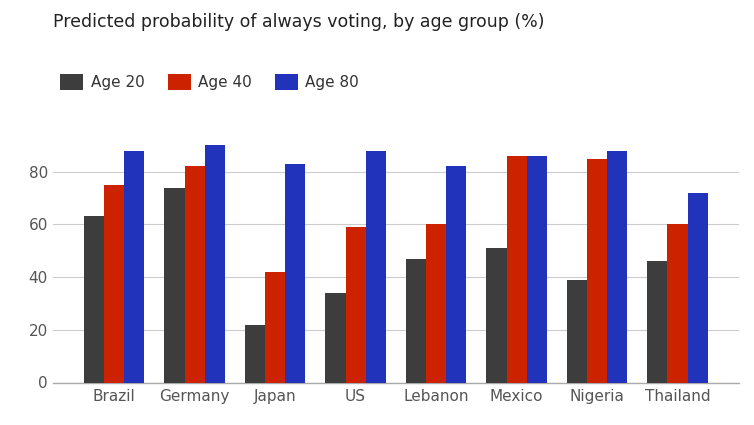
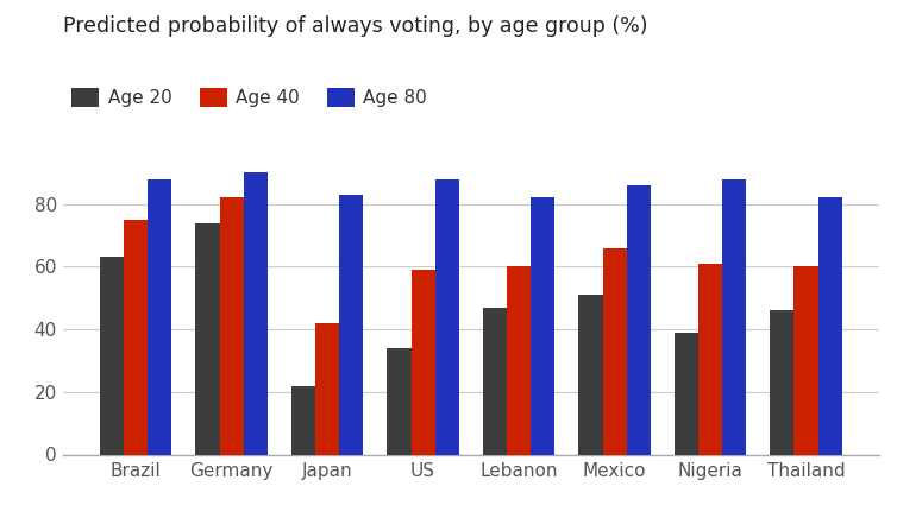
Age 40/Mexico: 86 -> 66
Age 40/Nigeria: 85 -> 61
Age 80/Thailand: 72 -> 82
